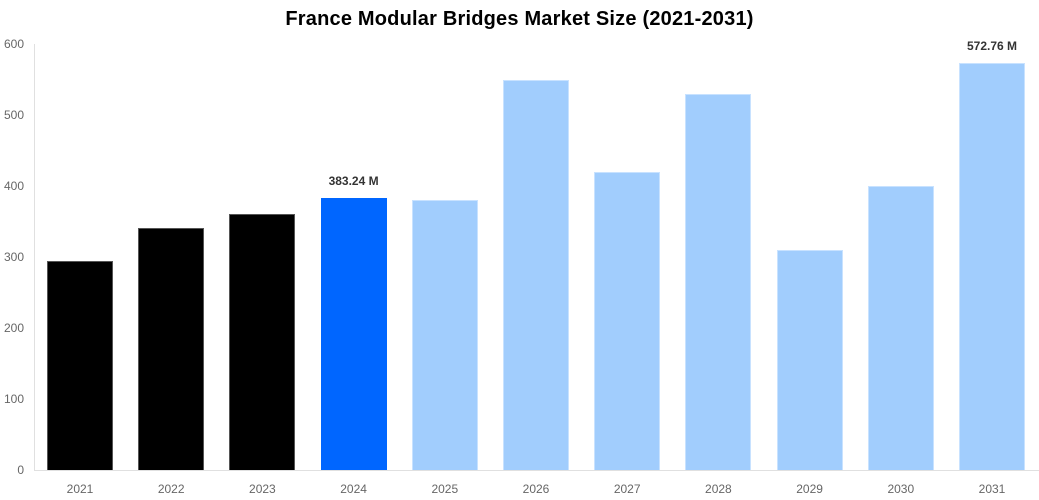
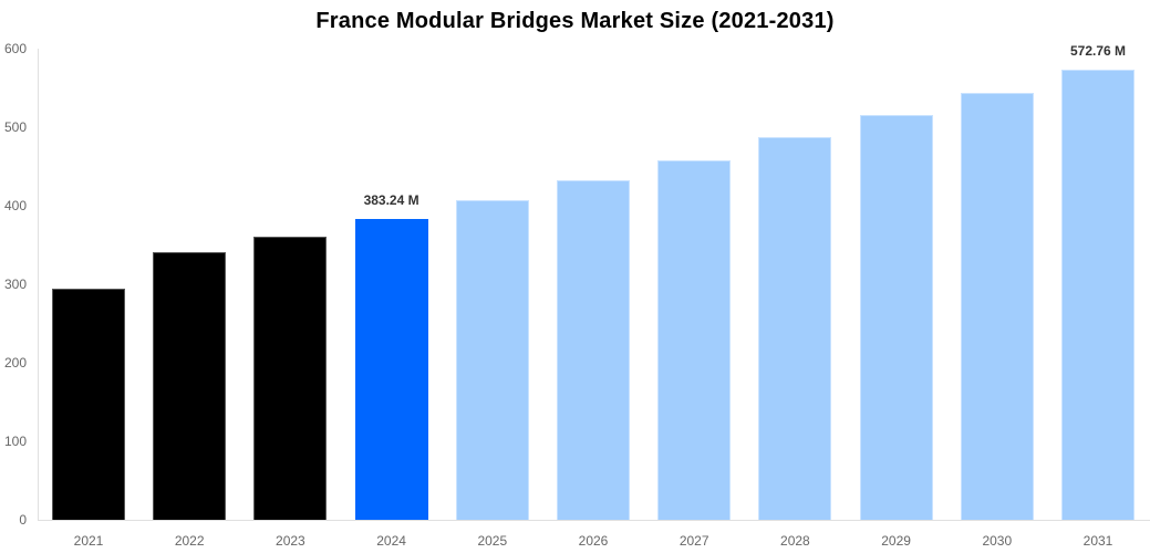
2025: 380 -> 410
2026: 550 -> 430
2027: 420 -> 460
2028: 530 -> 490
2029: 310 -> 520
2030: 400 -> 540
